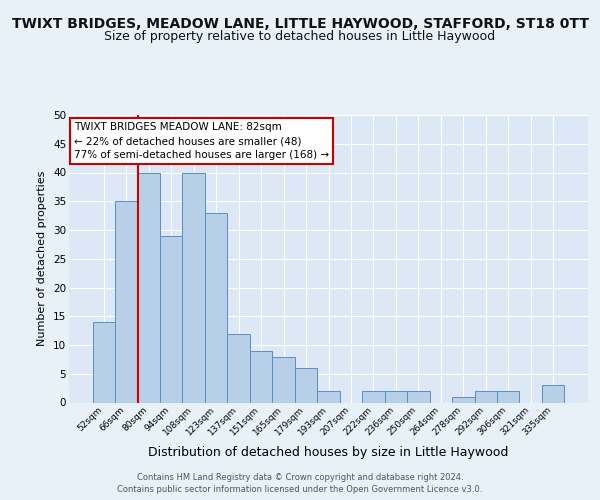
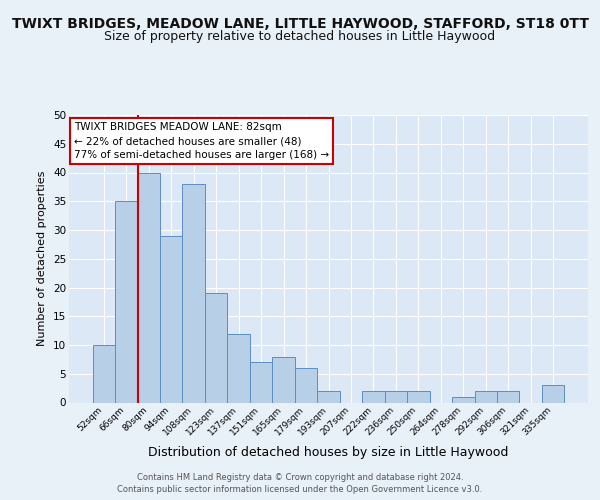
52sqm: 14 -> 10
108sqm: 40 -> 38
123sqm: 33 -> 19
151sqm: 9 -> 7
